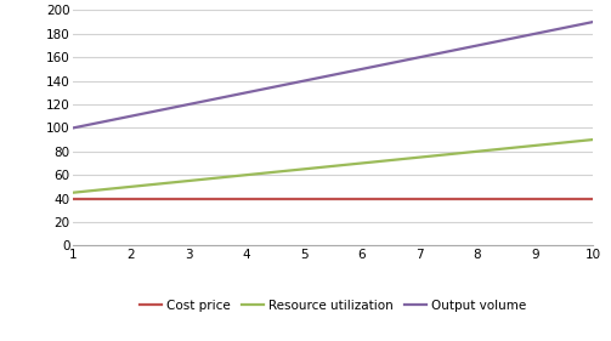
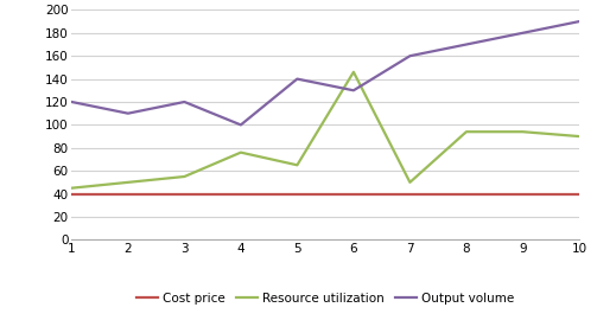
Output volume/1: 100 -> 120
Resource utilization/4: 60 -> 76
Output volume/4: 130 -> 100
Resource utilization/6: 70 -> 146
Output volume/6: 150 -> 130
Resource utilization/7: 75 -> 50
Resource utilization/8: 80 -> 94
Resource utilization/9: 85 -> 94
